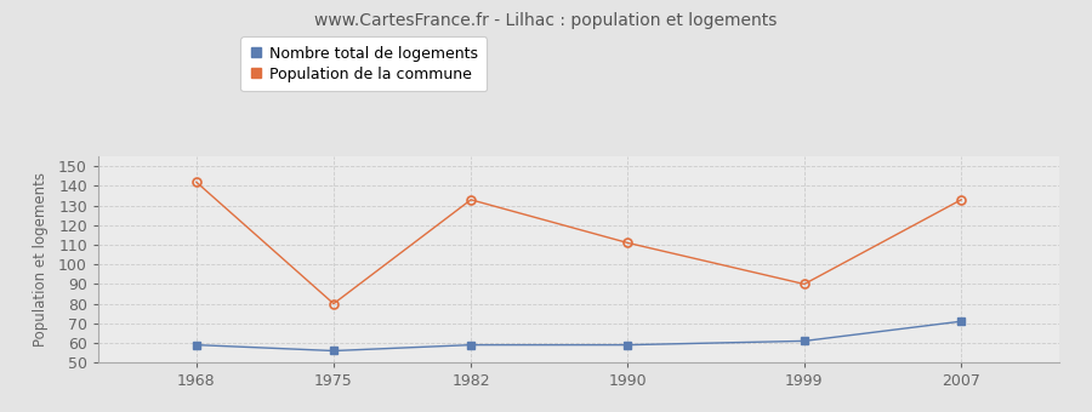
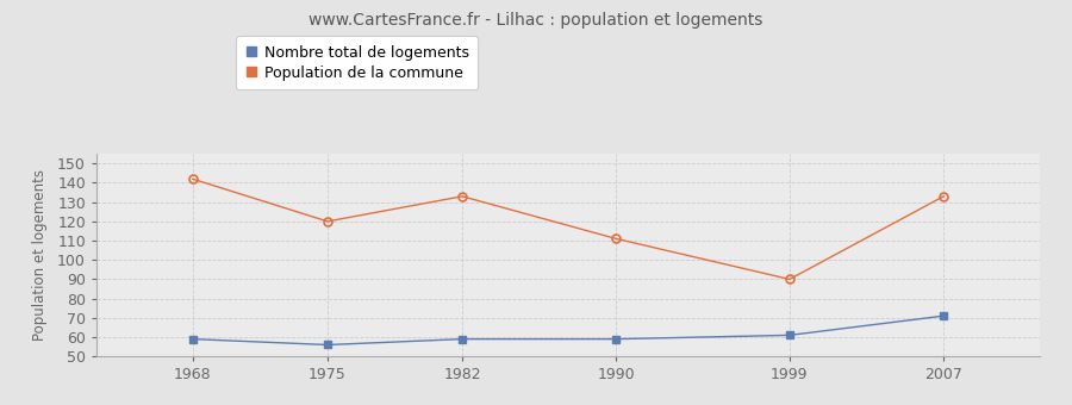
Population de la commune/1975: 80 -> 120
